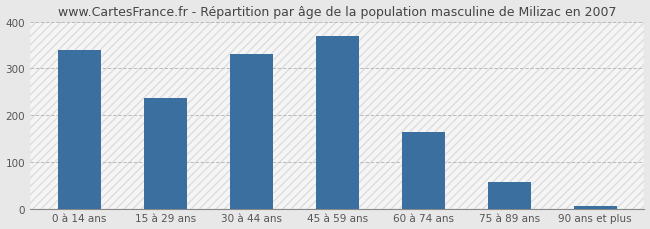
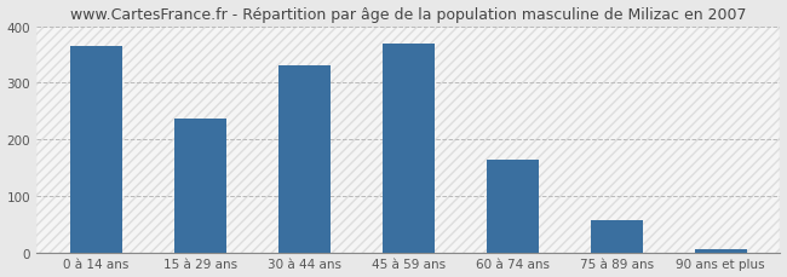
0 à 14 ans: 340 -> 365
